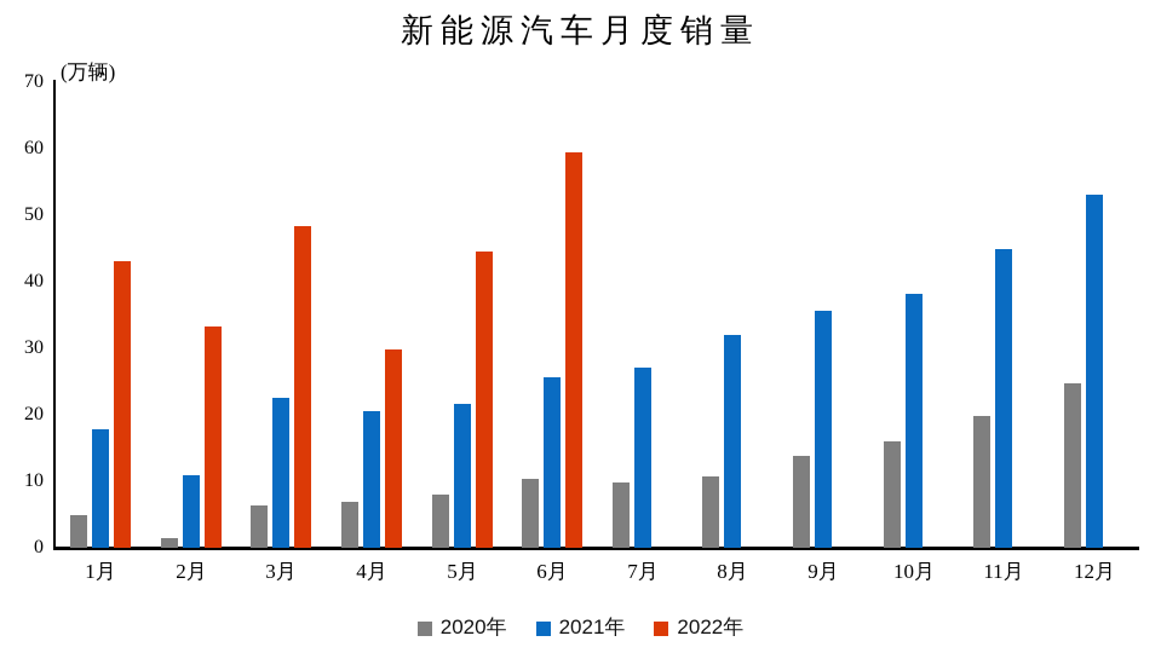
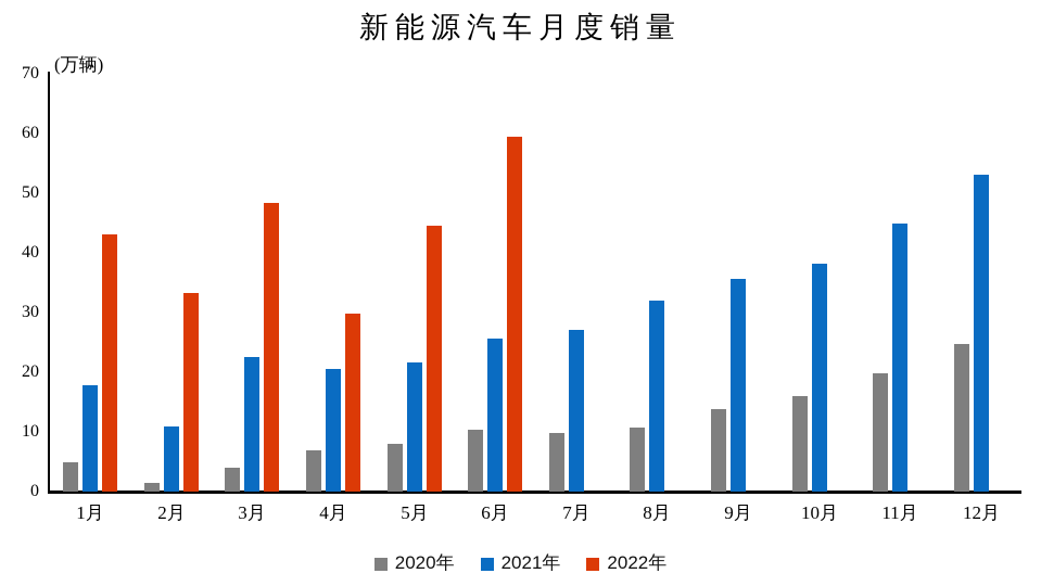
2020年/3月: 6 -> 4
